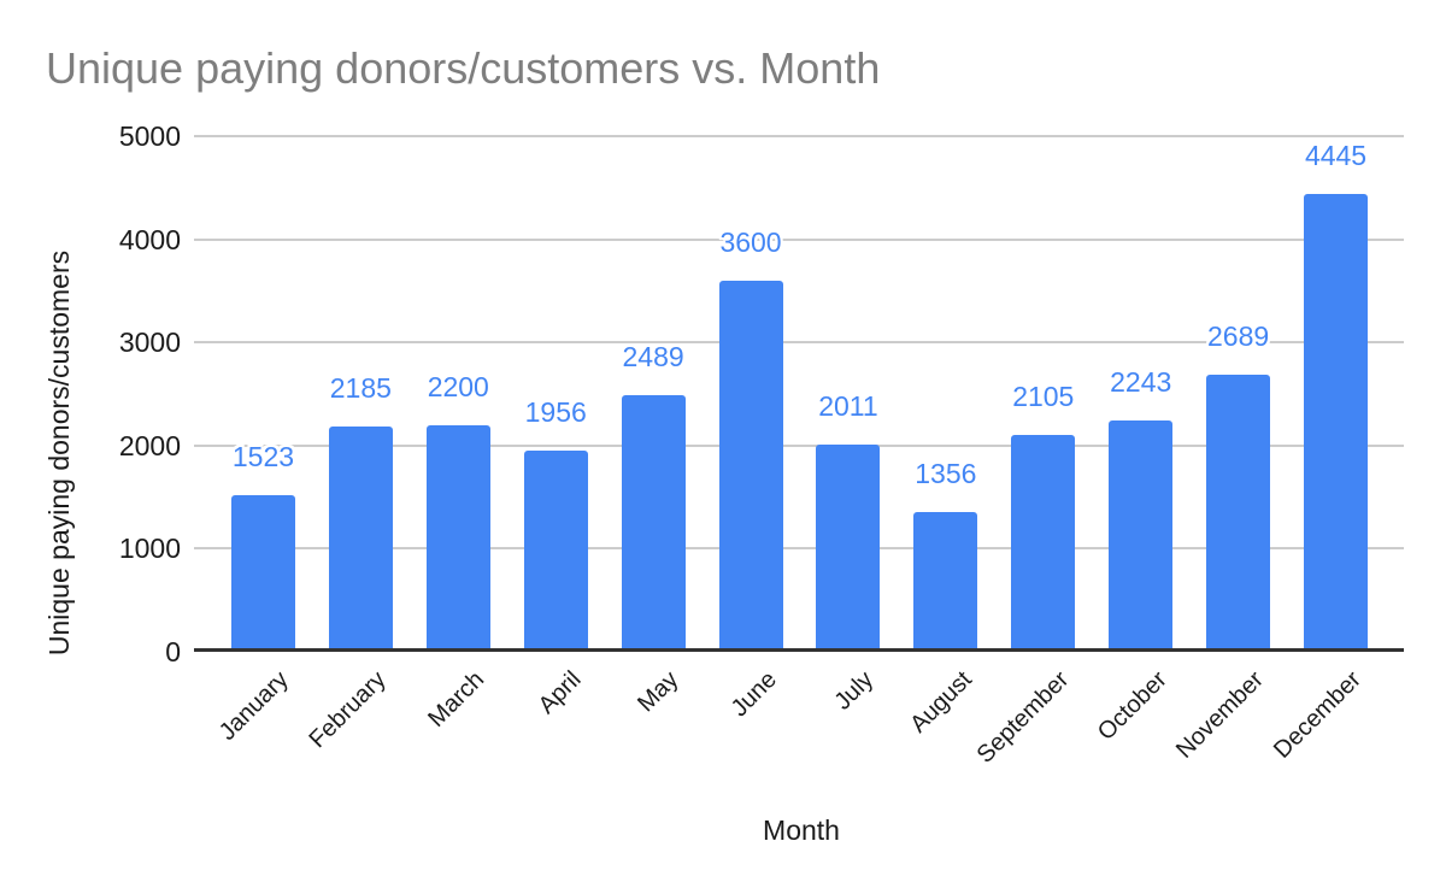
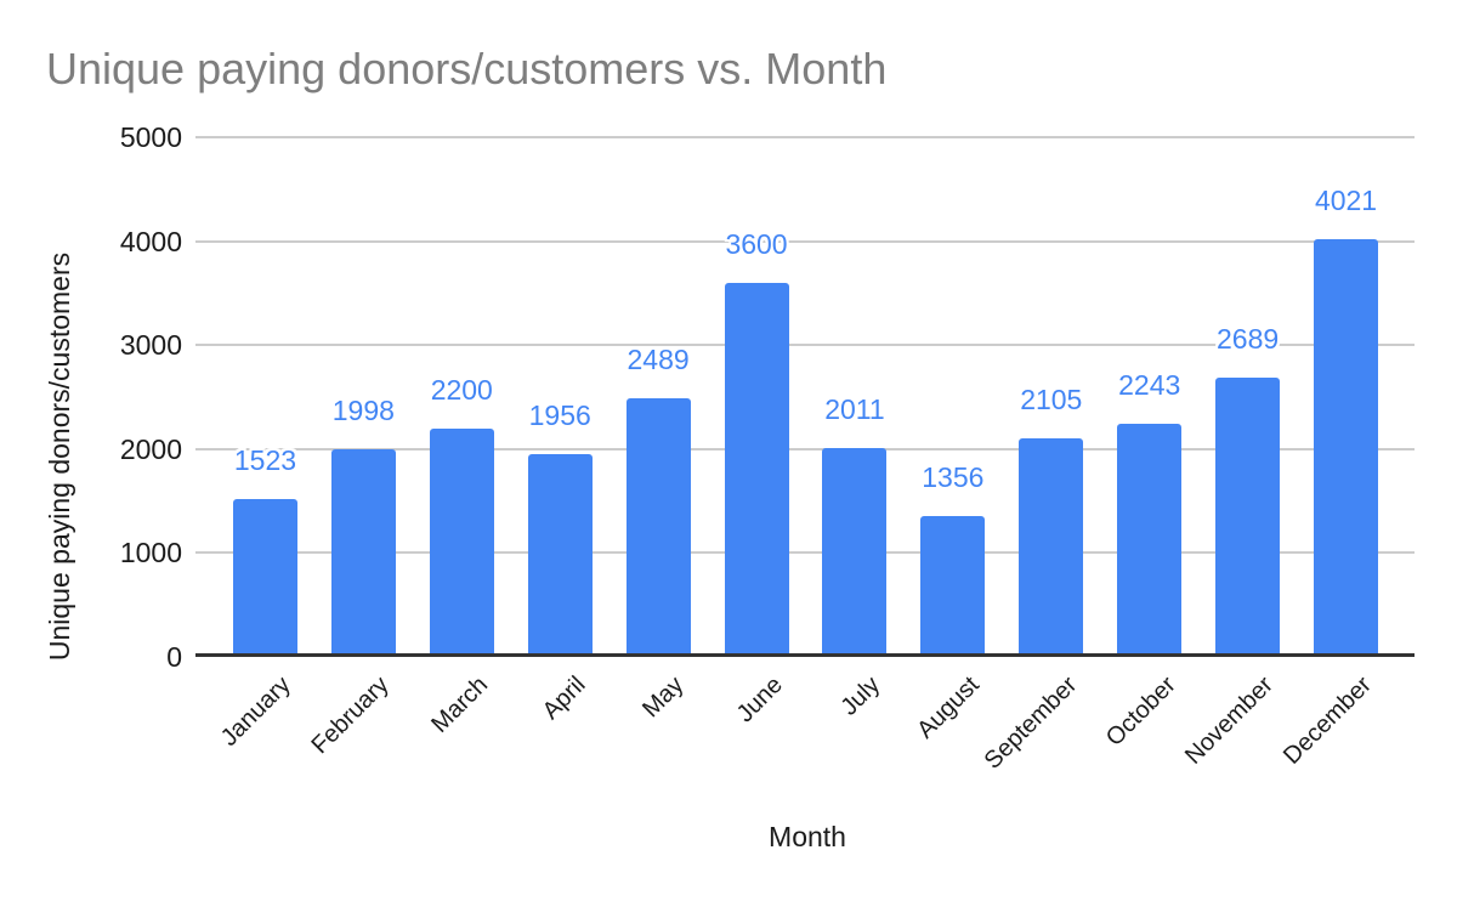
February: 2185 -> 1998
December: 4445 -> 4021
